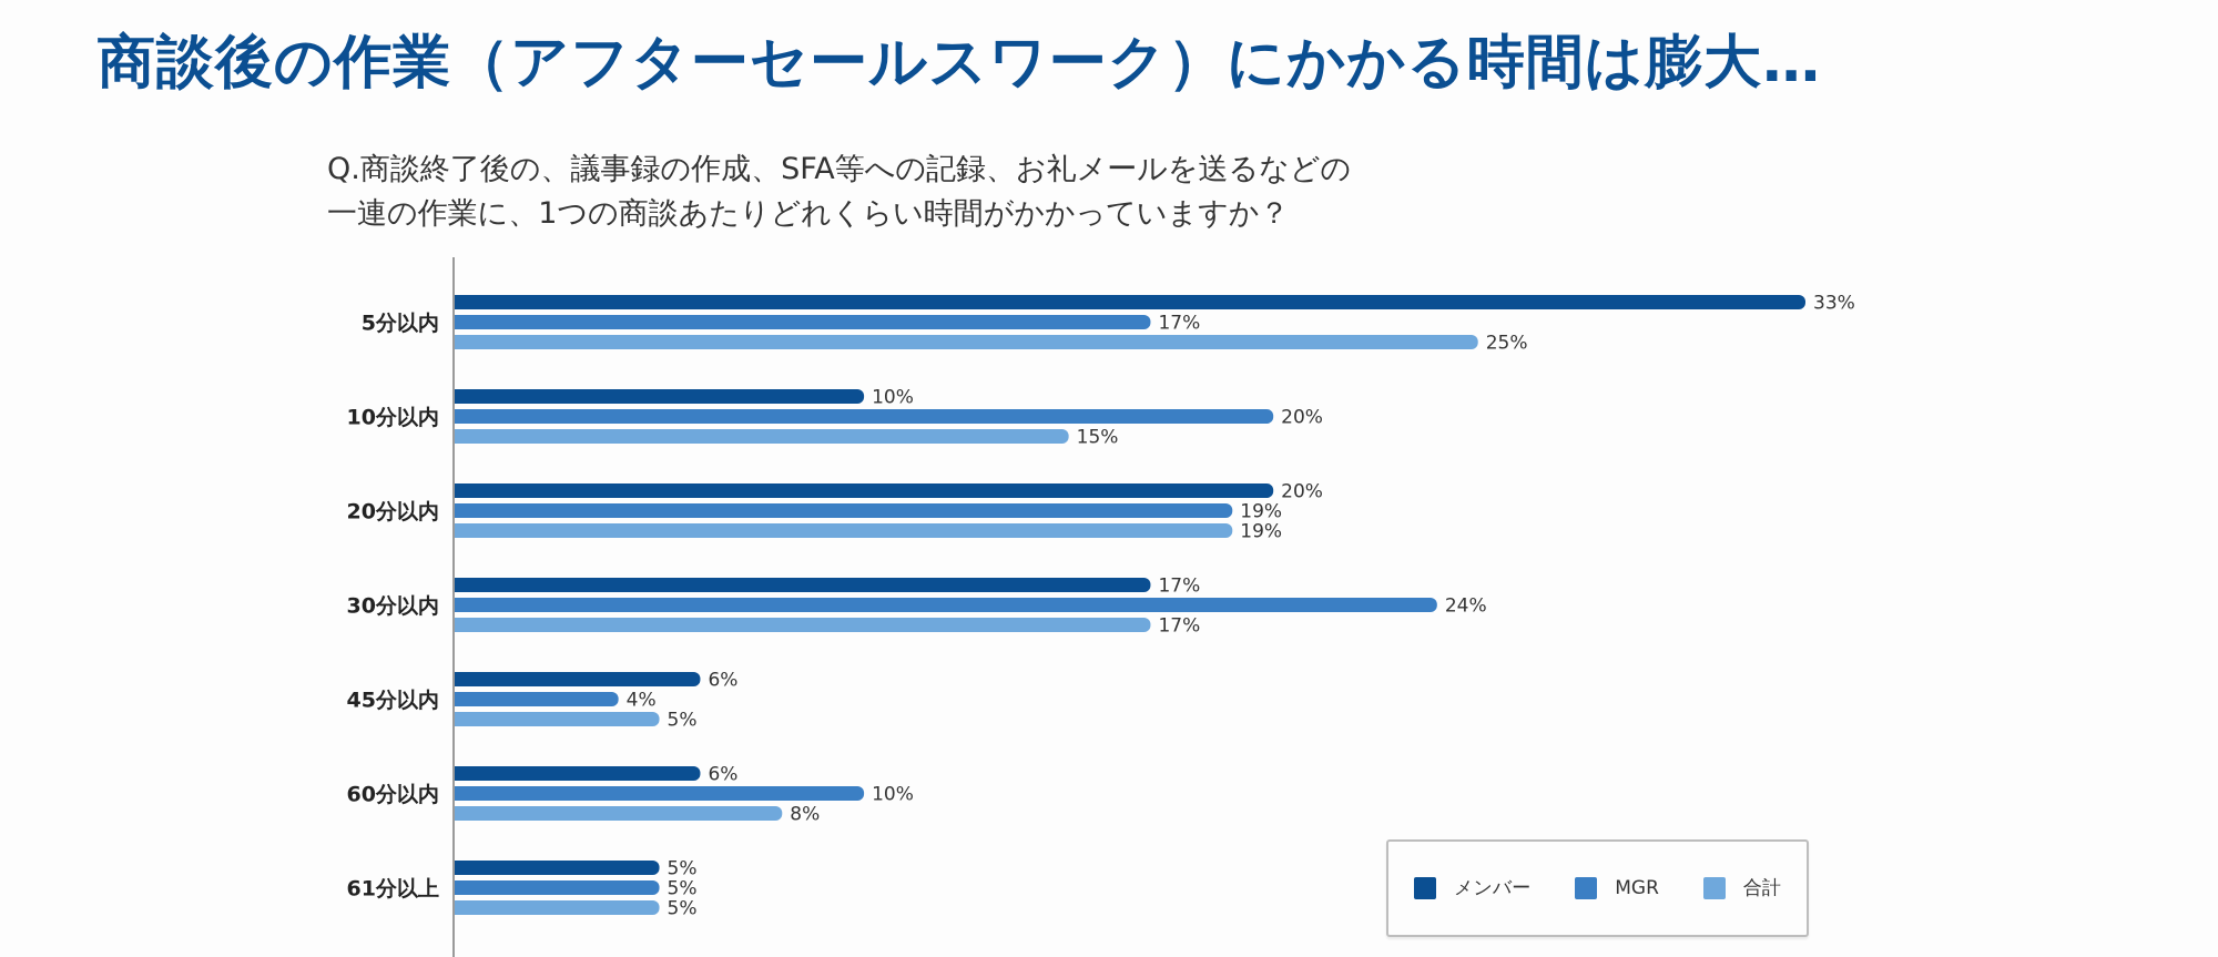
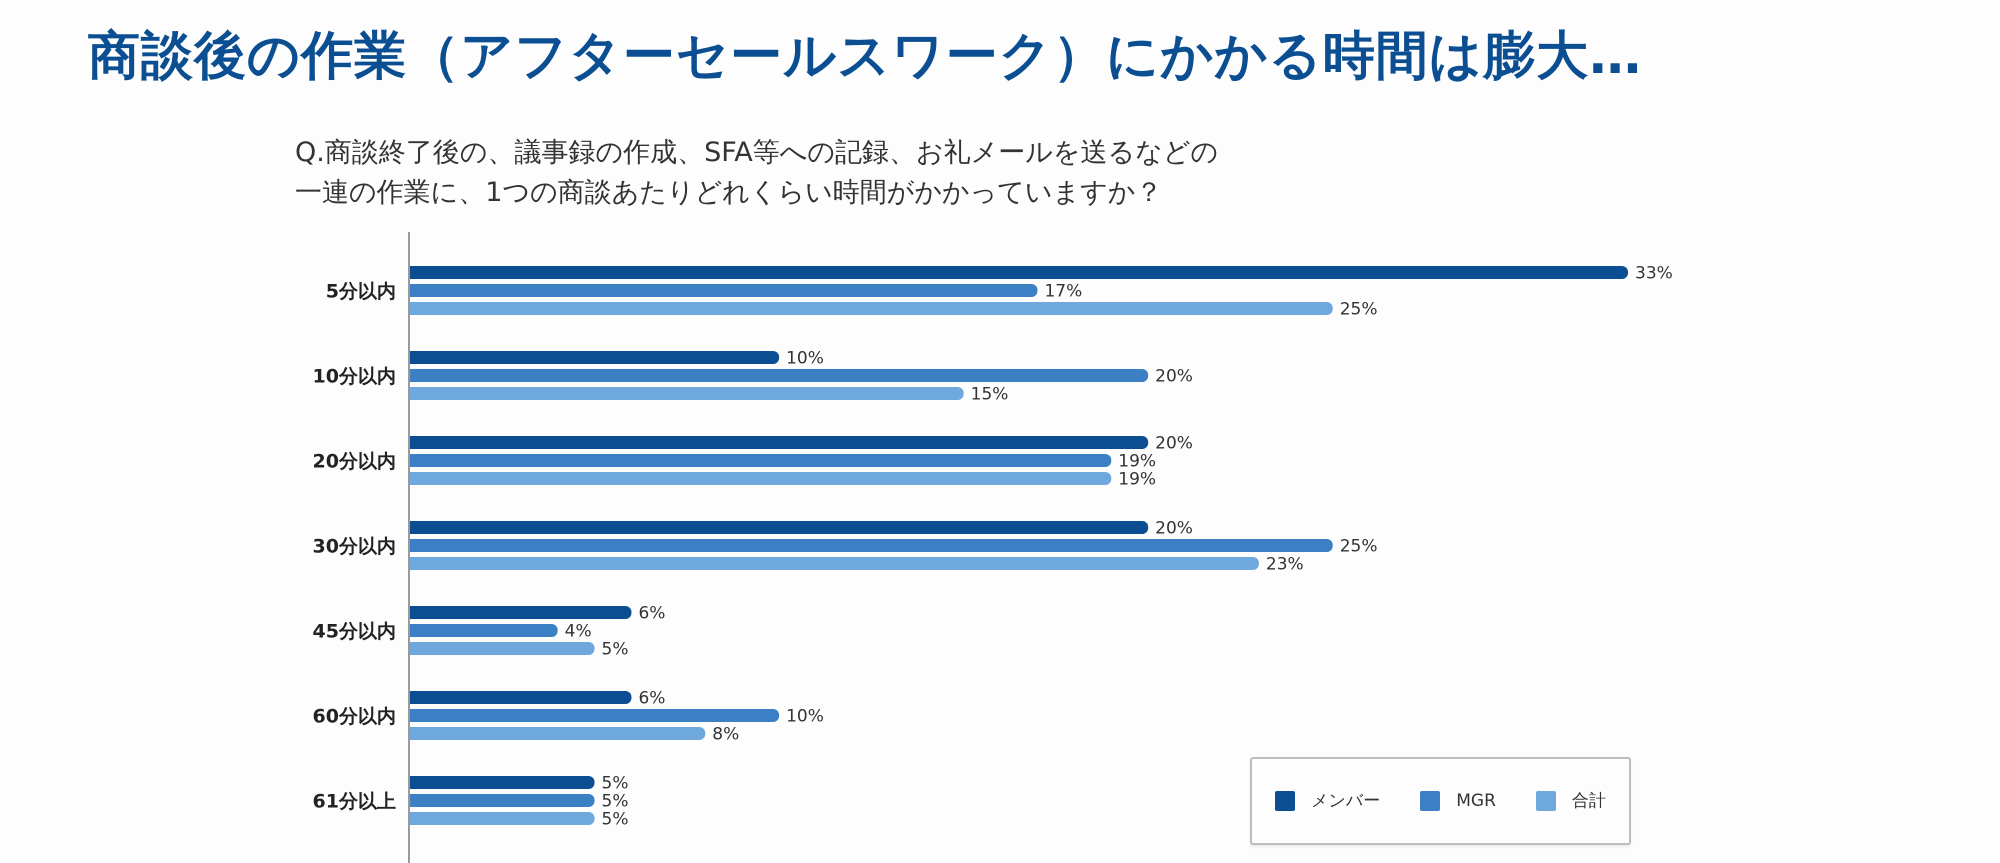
メンバー/30分以内: 17% -> 20%
MGR/30分以内: 24% -> 25%
合計/30分以内: 17% -> 23%
